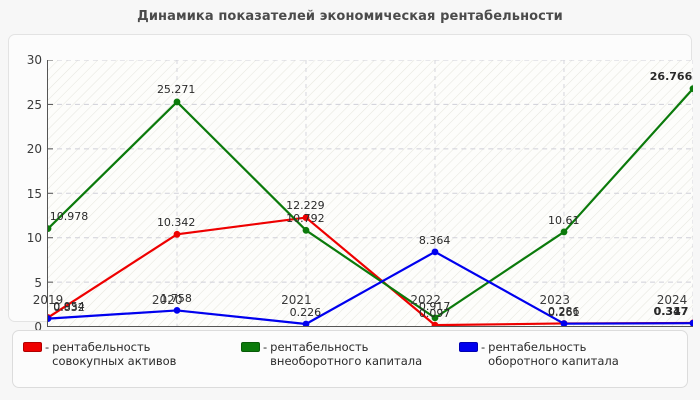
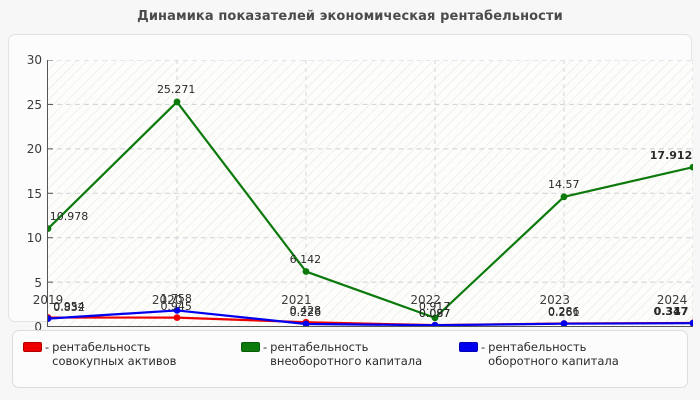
рентабельность совокупных активов/2020: 10.342 -> 0.945
рентабельность совокупных активов/2021: 12.229 -> 0.428
рентабельность внеоборотного капитала/2021: 10.792 -> 6.142
рентабельность оборотного капитала/2022: 8.364 -> 0.087
рентабельность внеоборотного капитала/2023: 10.61 -> 14.57
рентабельность внеоборотного капитала/2024: 26.766 -> 17.912
